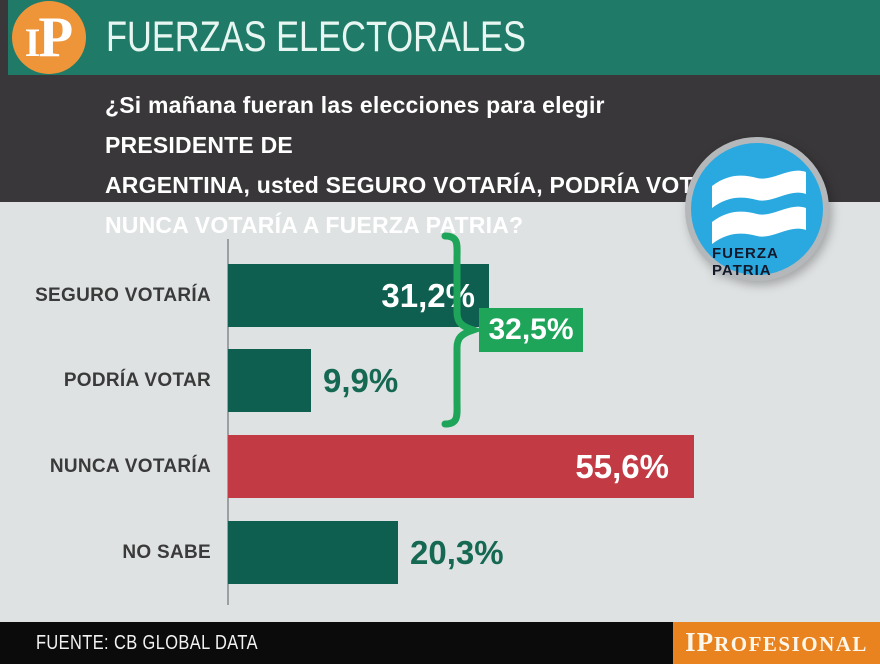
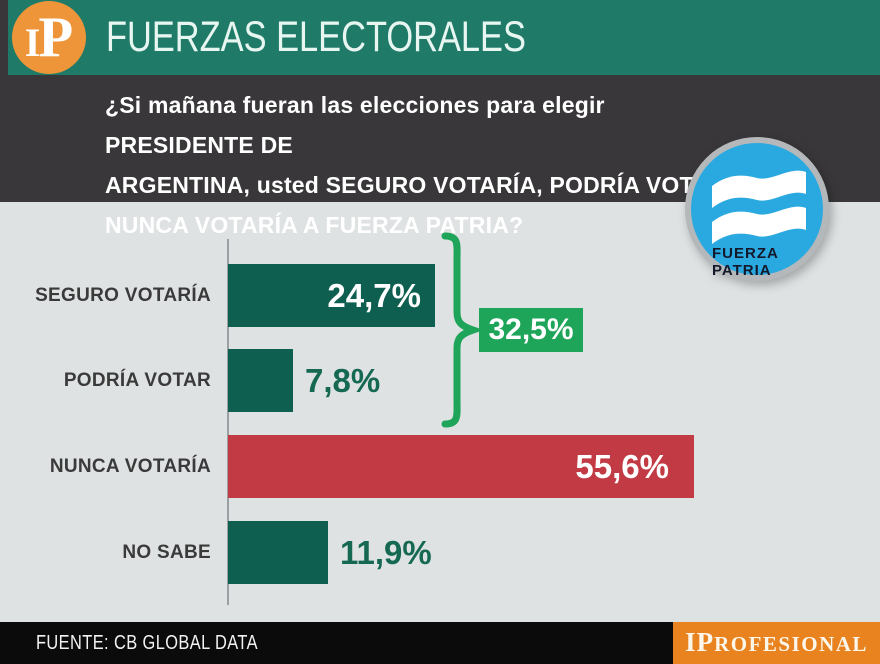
SEGURO VOTARÍA: 31,2% -> 24,7%
PODRÍA VOTAR: 9,9% -> 7,8%
NO SABE: 20,3% -> 11,9%
